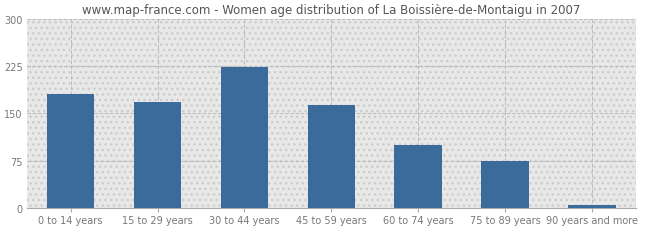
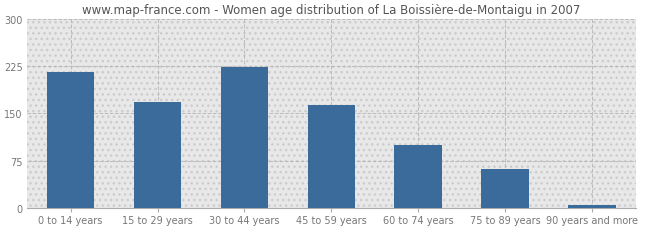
0 to 14 years: 180 -> 215
75 to 89 years: 74 -> 62
